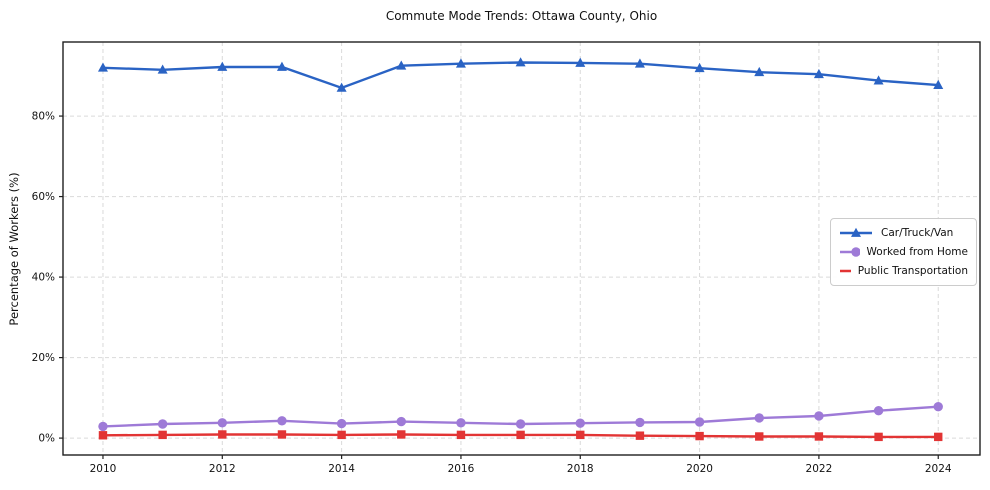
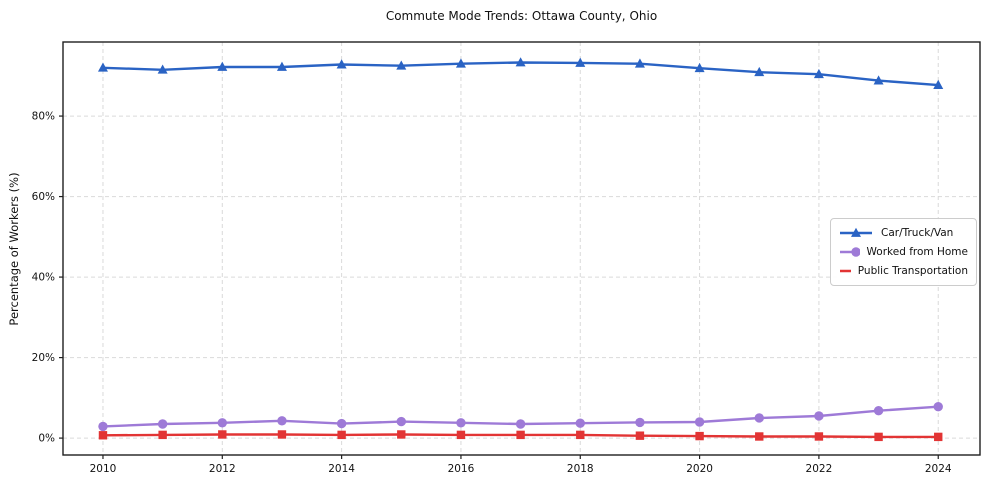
Car/Truck/Van/2014: 87% -> 93%
